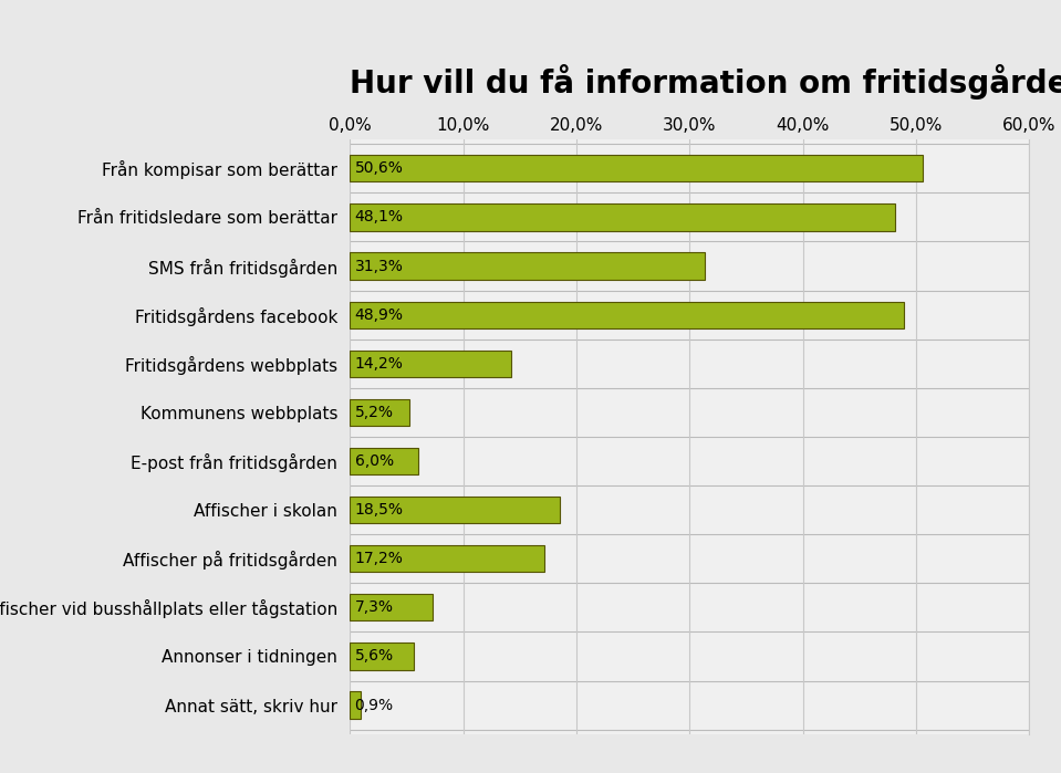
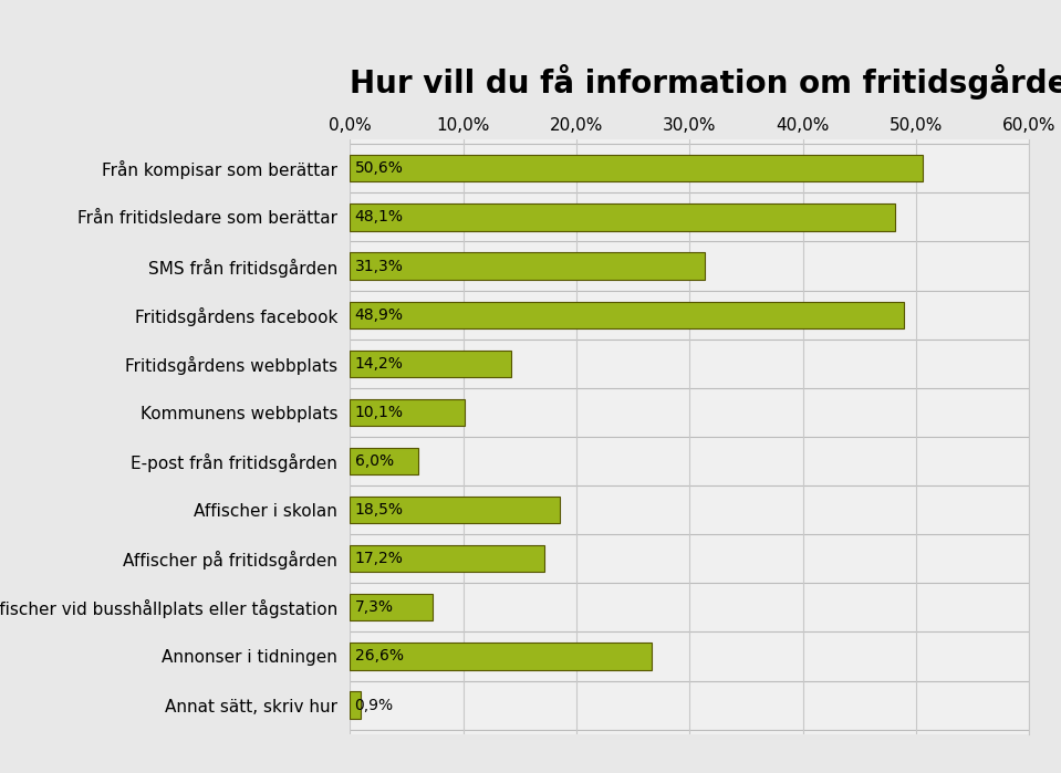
Kommunens webbplats: 5,2% -> 10,1%
Annonser i tidningen: 5,6% -> 26,6%
